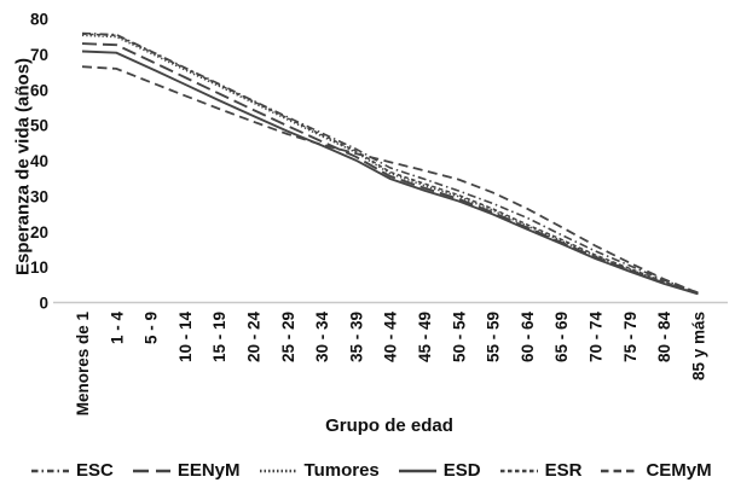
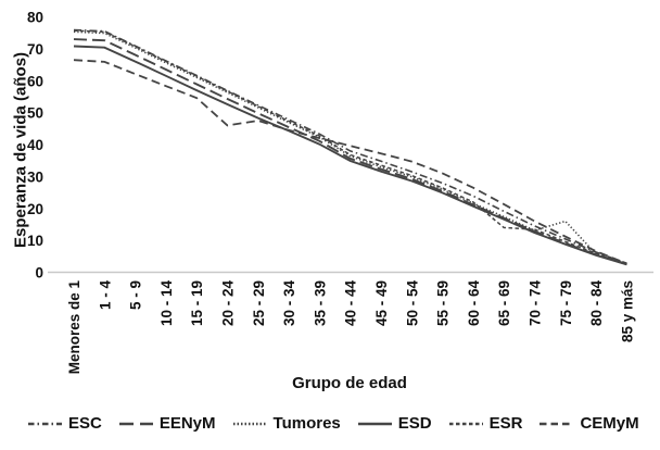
CEMyM/20 - 24: 51 -> 46
ESR/65 - 69: 18 -> 14
Tumores/75 - 79: 9 -> 16
